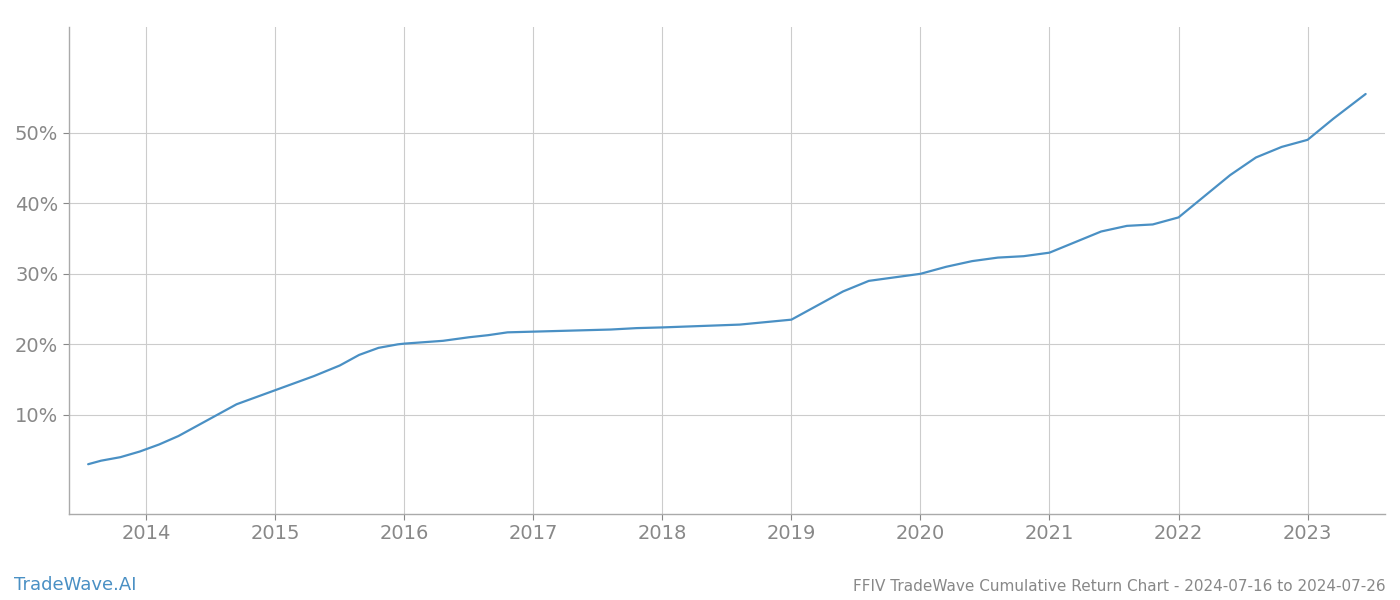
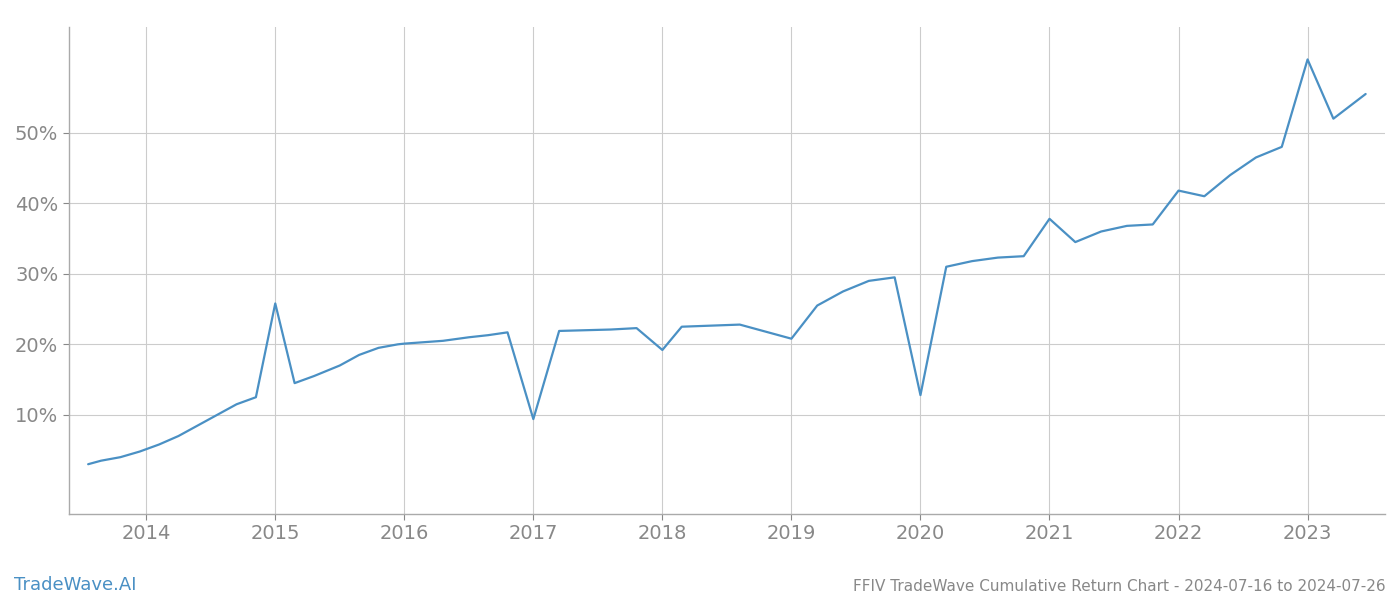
2015: 13.5% -> 25.8%
2017: 21.8% -> 9.4%
2018: 22.4% -> 19.2%
2019: 23.5% -> 20.8%
2020: 30.0% -> 12.8%
2021: 33.0% -> 37.8%
2022: 38.0% -> 41.8%
2023: 49.0% -> 60.4%
